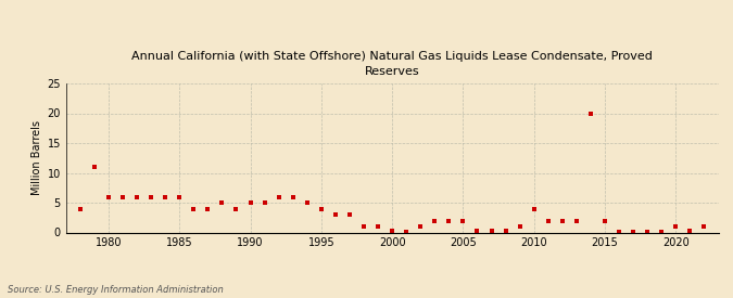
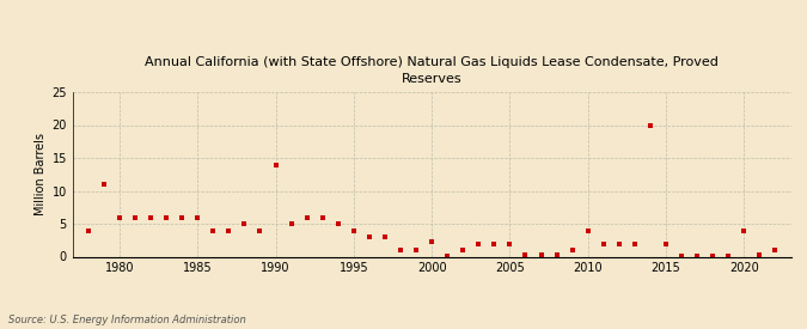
1990: 5.0 -> 14.0
2000: 0.2 -> 2.2
2020: 1.0 -> 4.0
